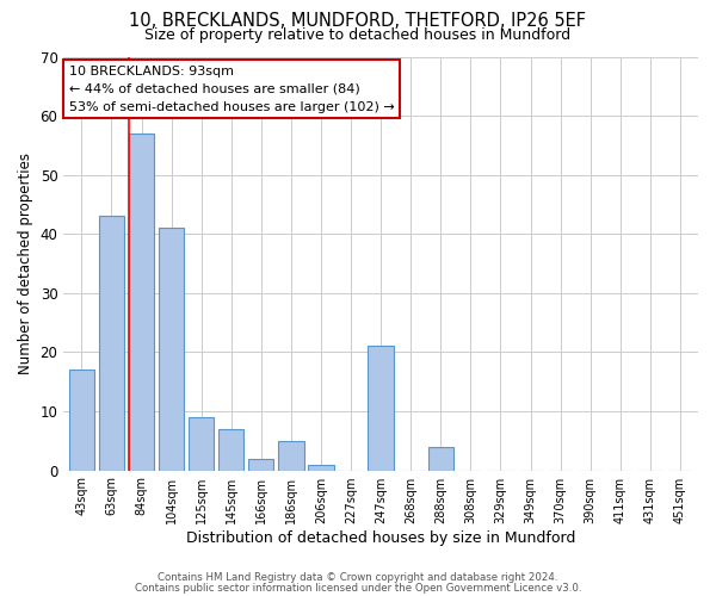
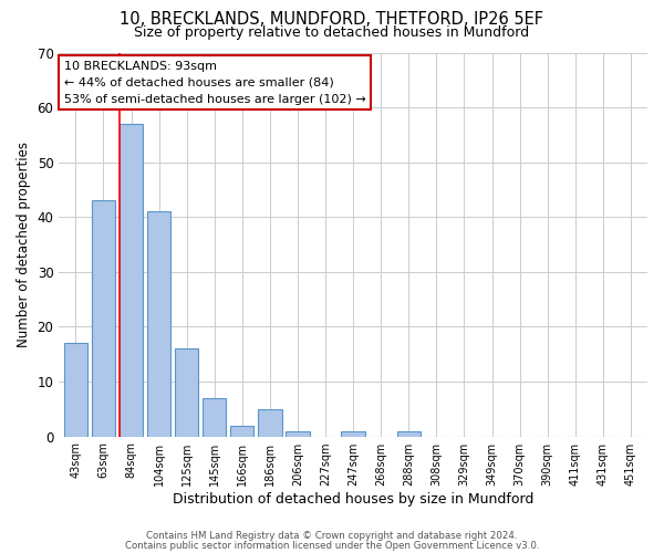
125sqm: 9 -> 16
247sqm: 21 -> 1
288sqm: 4 -> 1
